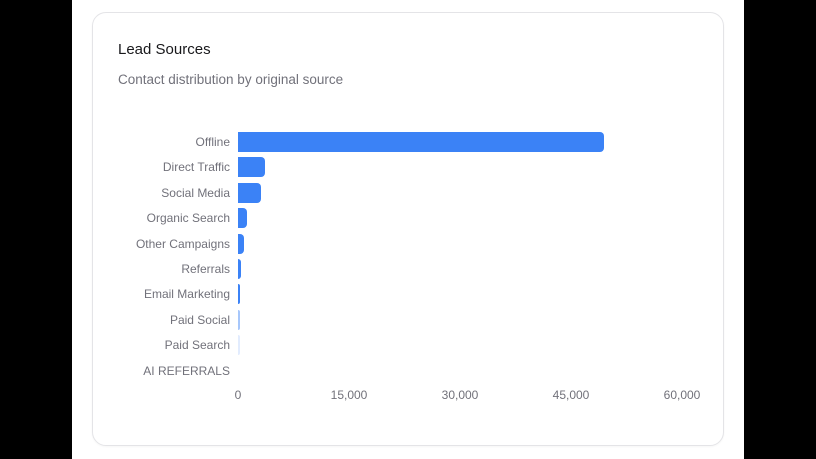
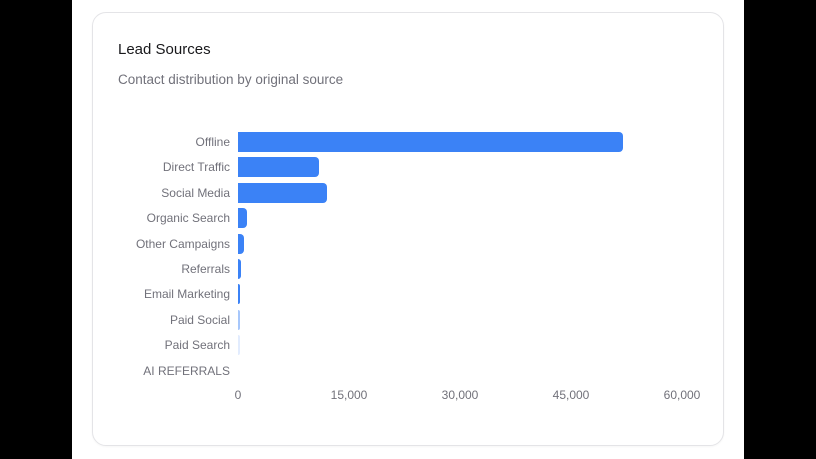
Offline: 50000 -> 52000
Direct Traffic: 4000 -> 11000
Social Media: 3000 -> 12000
